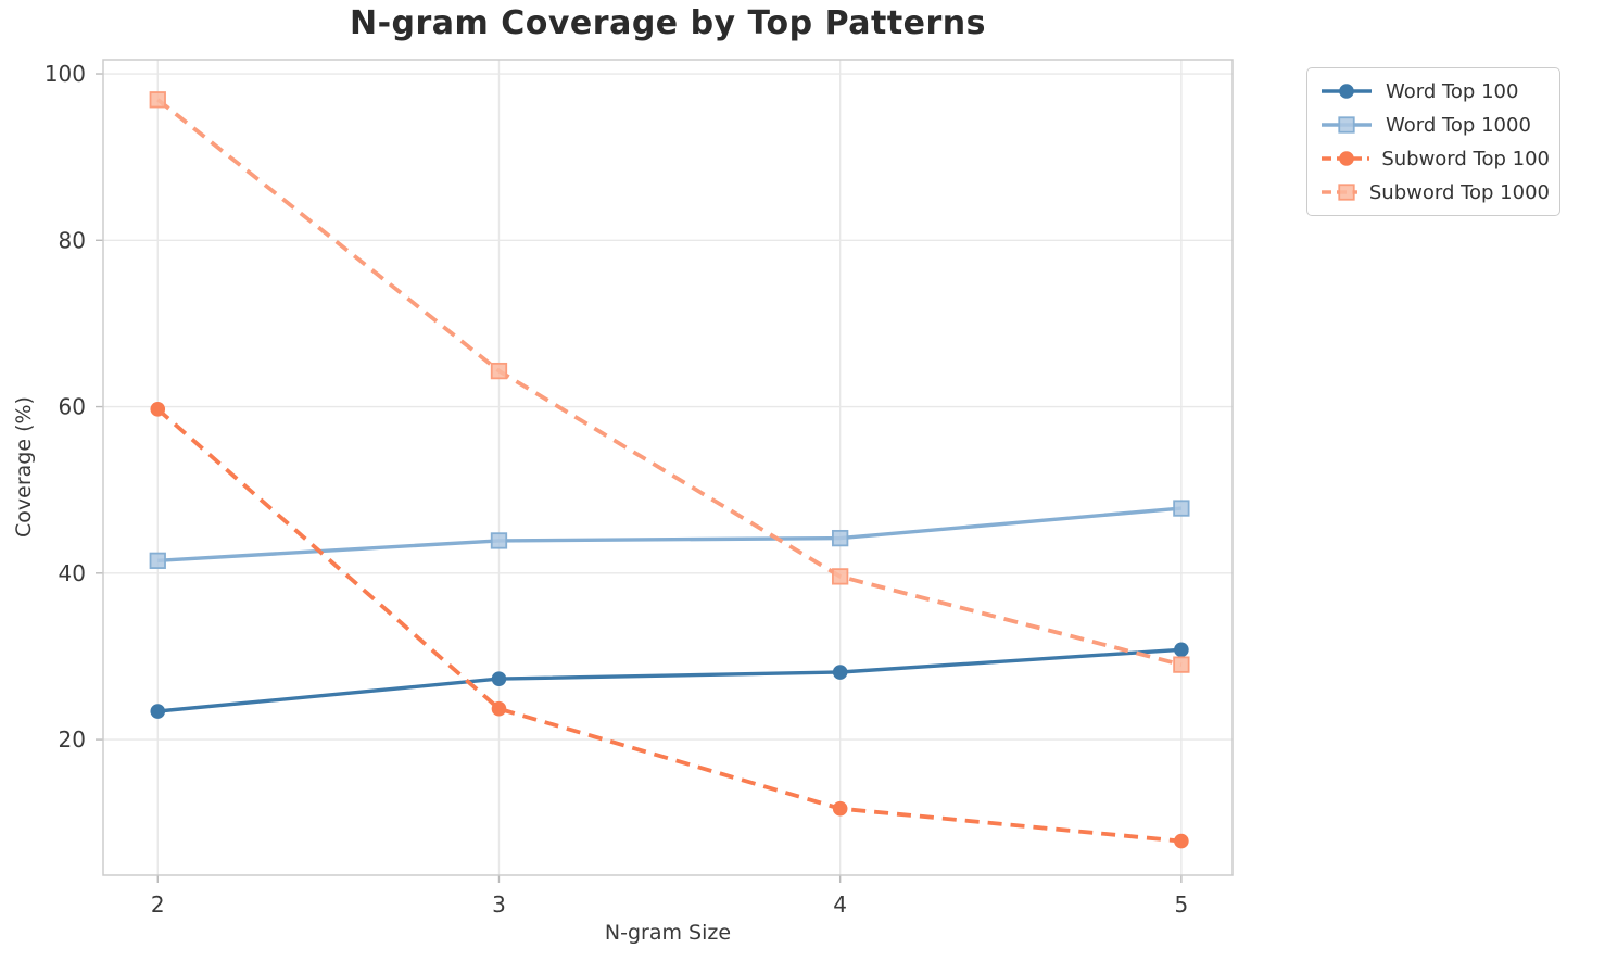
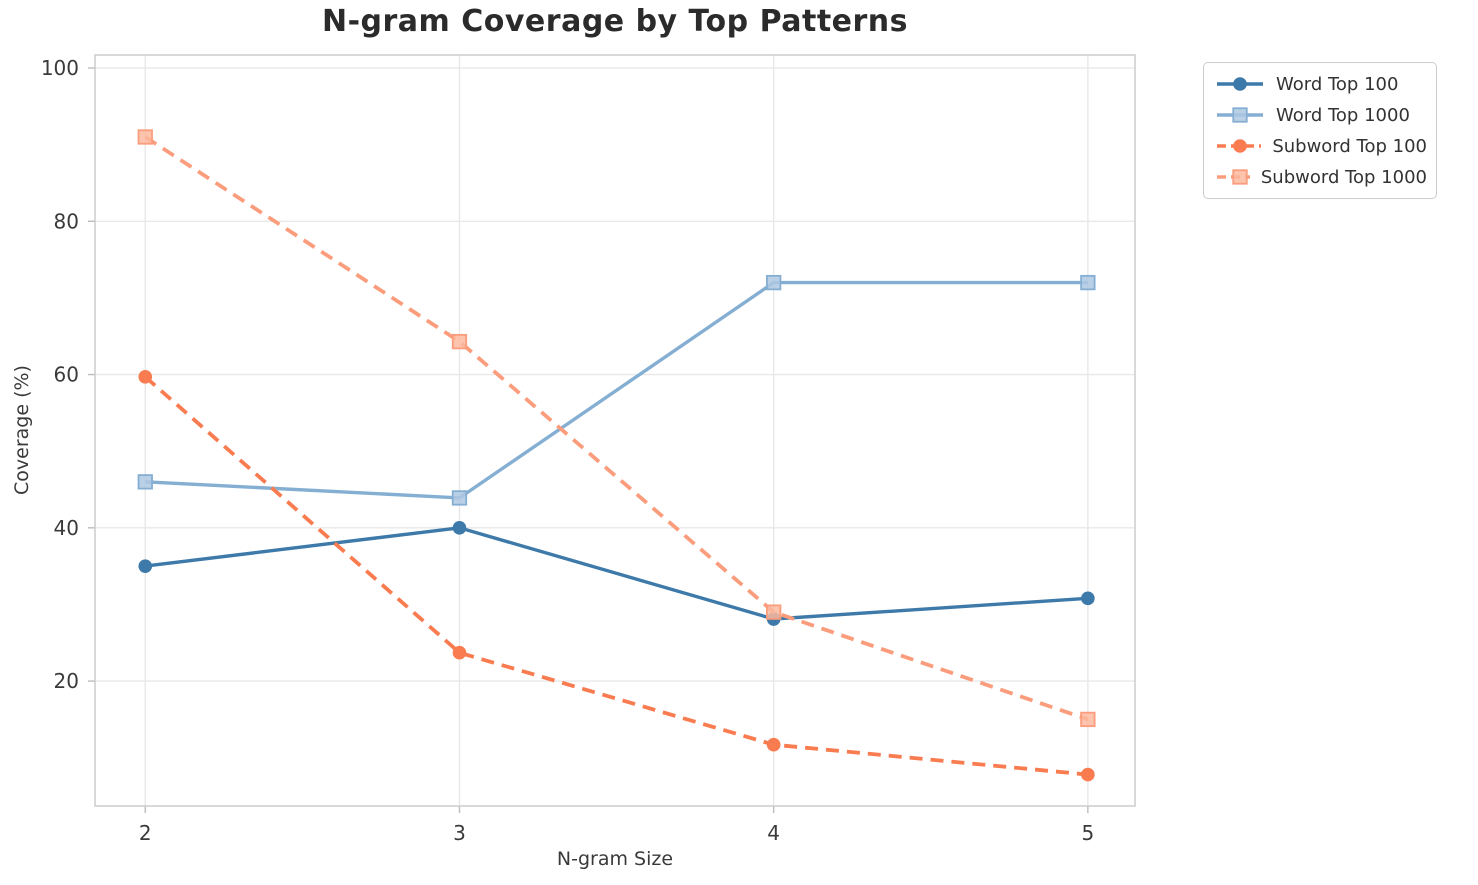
Word Top 100/2: 23 -> 35
Word Top 1000/2: 42 -> 46
Subword Top 1000/2: 97 -> 91
Word Top 100/3: 27 -> 40
Word Top 1000/4: 44 -> 72
Subword Top 1000/4: 40 -> 29
Word Top 1000/5: 48 -> 72
Subword Top 1000/5: 29 -> 15
